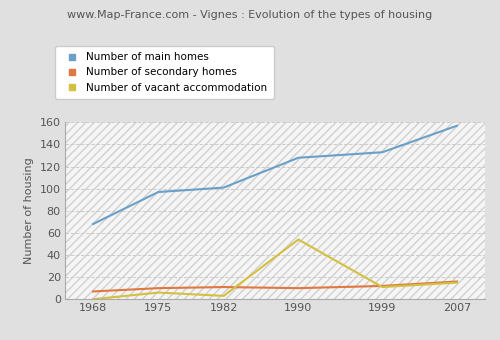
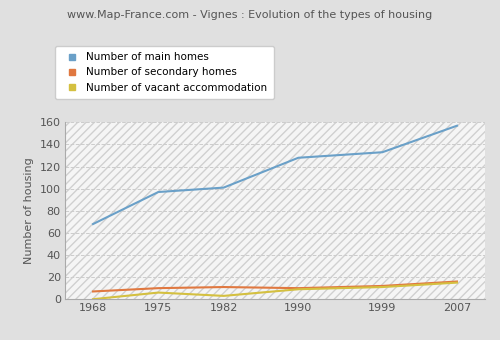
Number of vacant accommodation/1990: 54 -> 9
